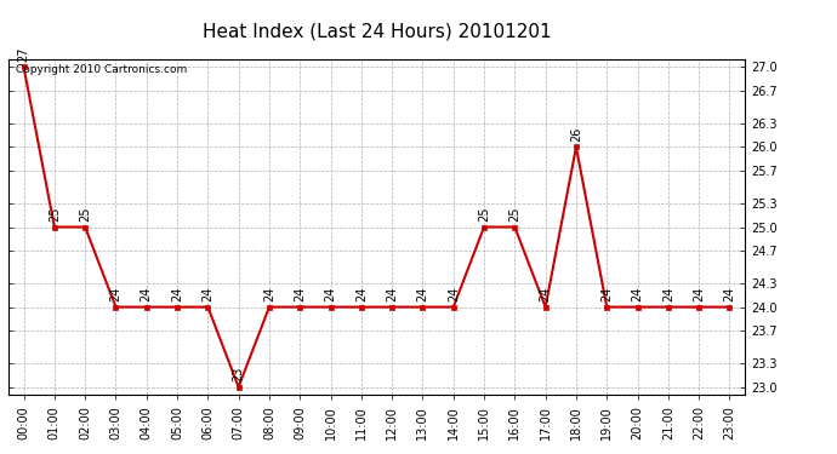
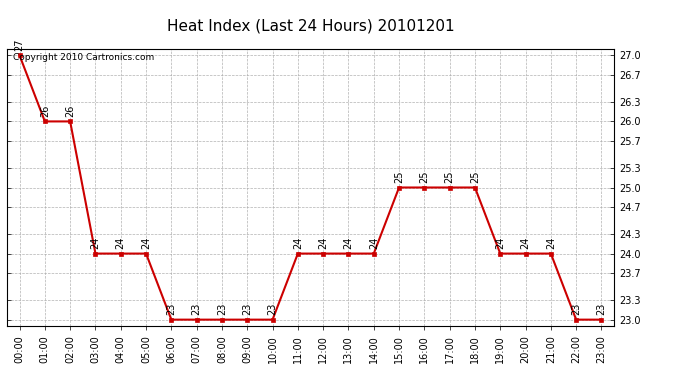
01:00: 25 -> 26
02:00: 25 -> 26
06:00: 24 -> 23
08:00: 24 -> 23
09:00: 24 -> 23
10:00: 24 -> 23
17:00: 24 -> 25
18:00: 26 -> 25
22:00: 24 -> 23
23:00: 24 -> 23
